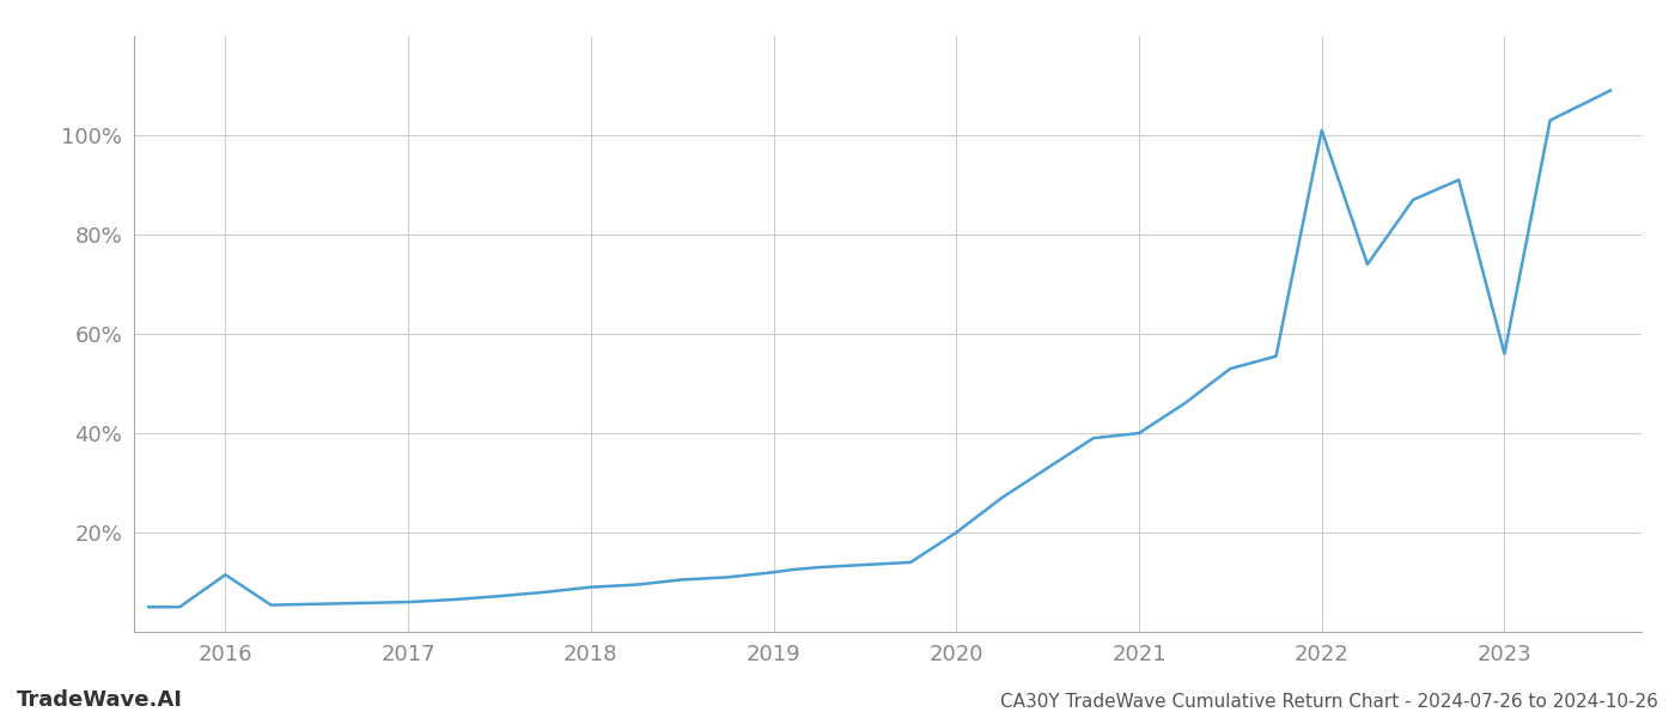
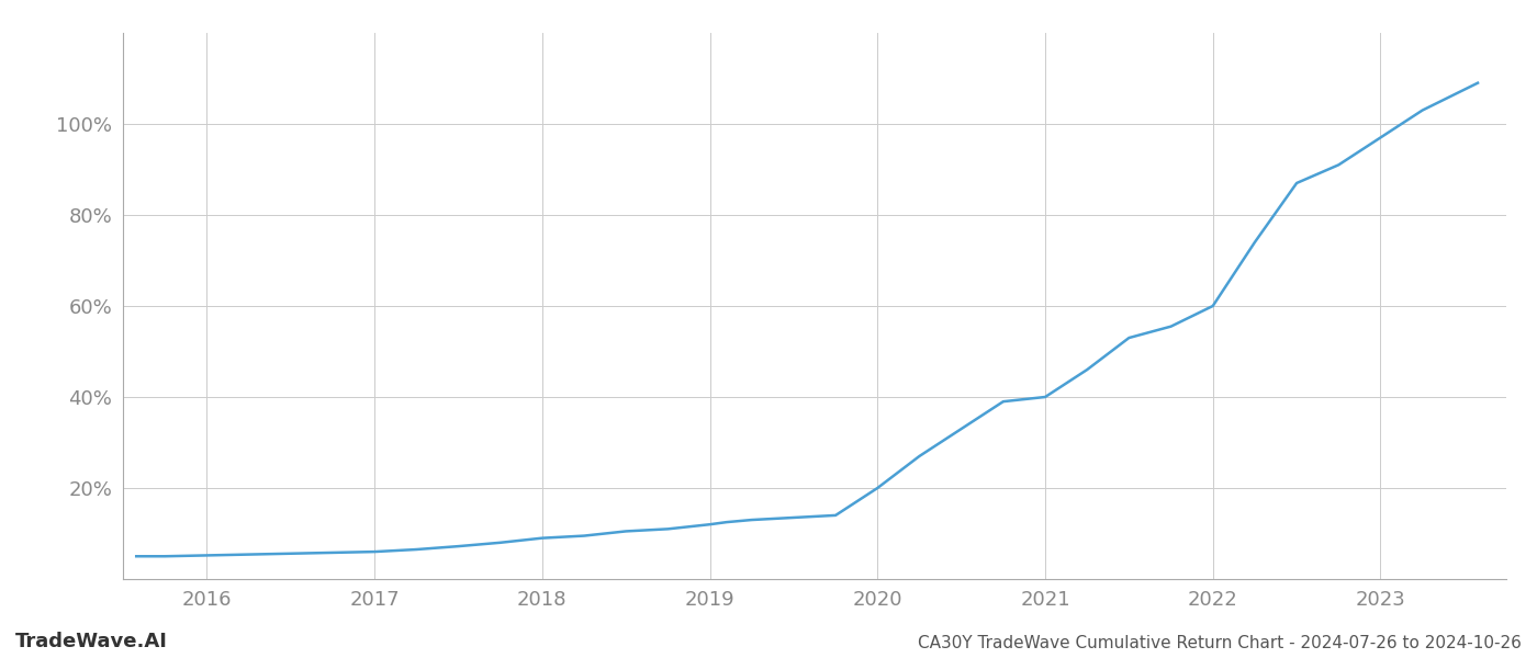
2016: 11.5% -> 5.2%
2022: 101.0% -> 60.0%
2023: 56.0% -> 97.0%
